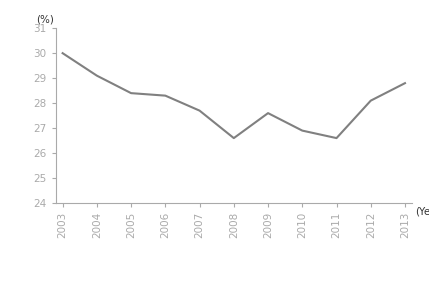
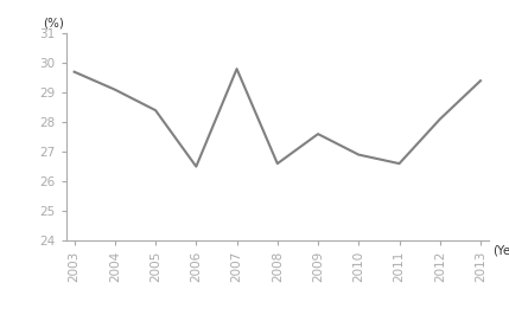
2003: 30.0 -> 29.7
2006: 28.3 -> 26.5
2007: 27.7 -> 29.8
2013: 28.8 -> 29.4
